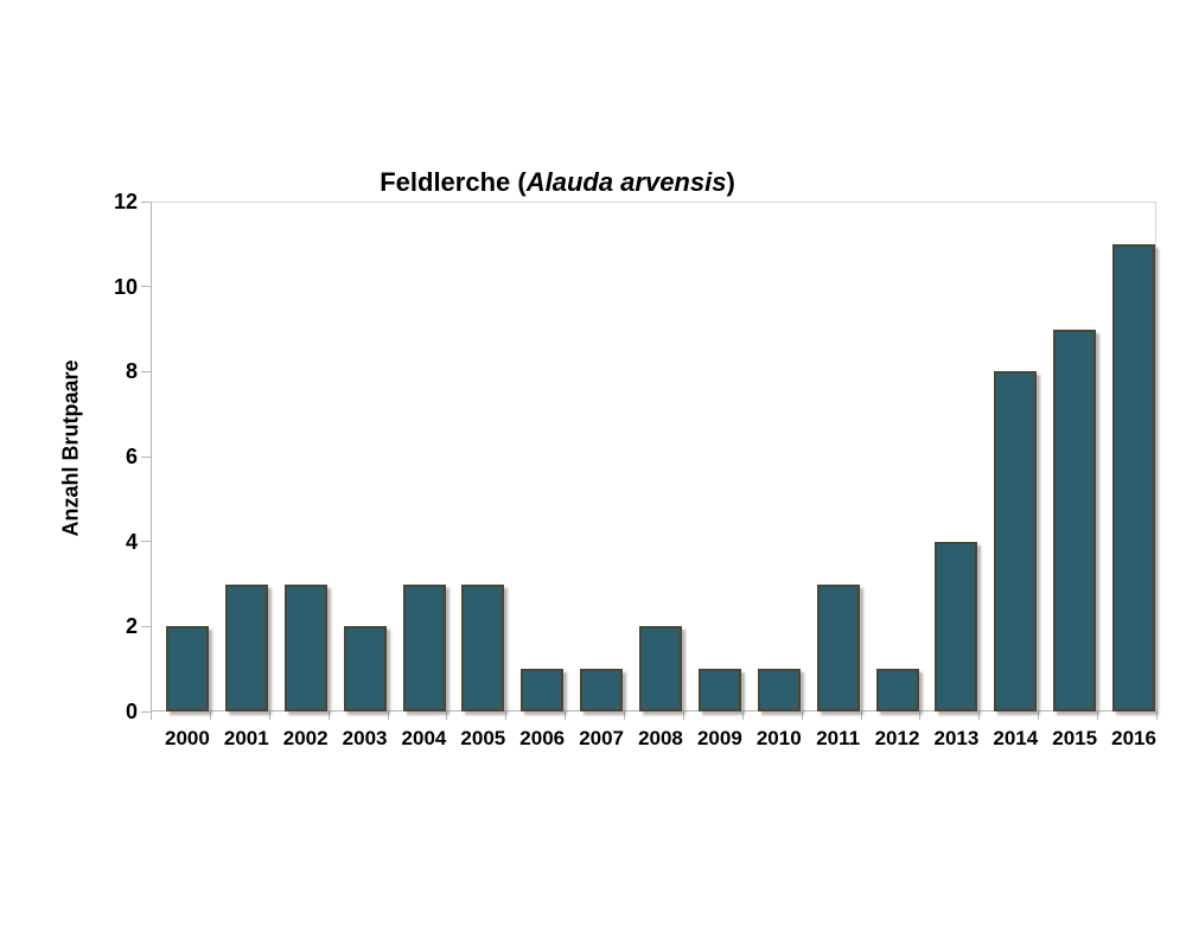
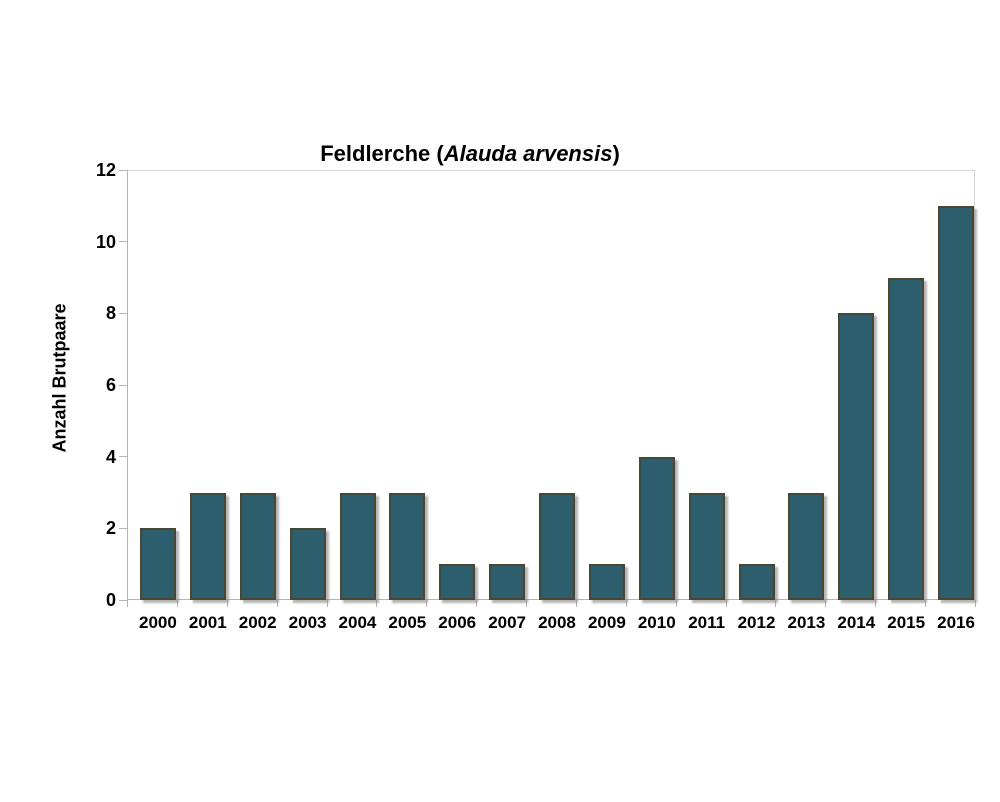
2008: 2 -> 3
2010: 1 -> 4
2013: 4 -> 3
